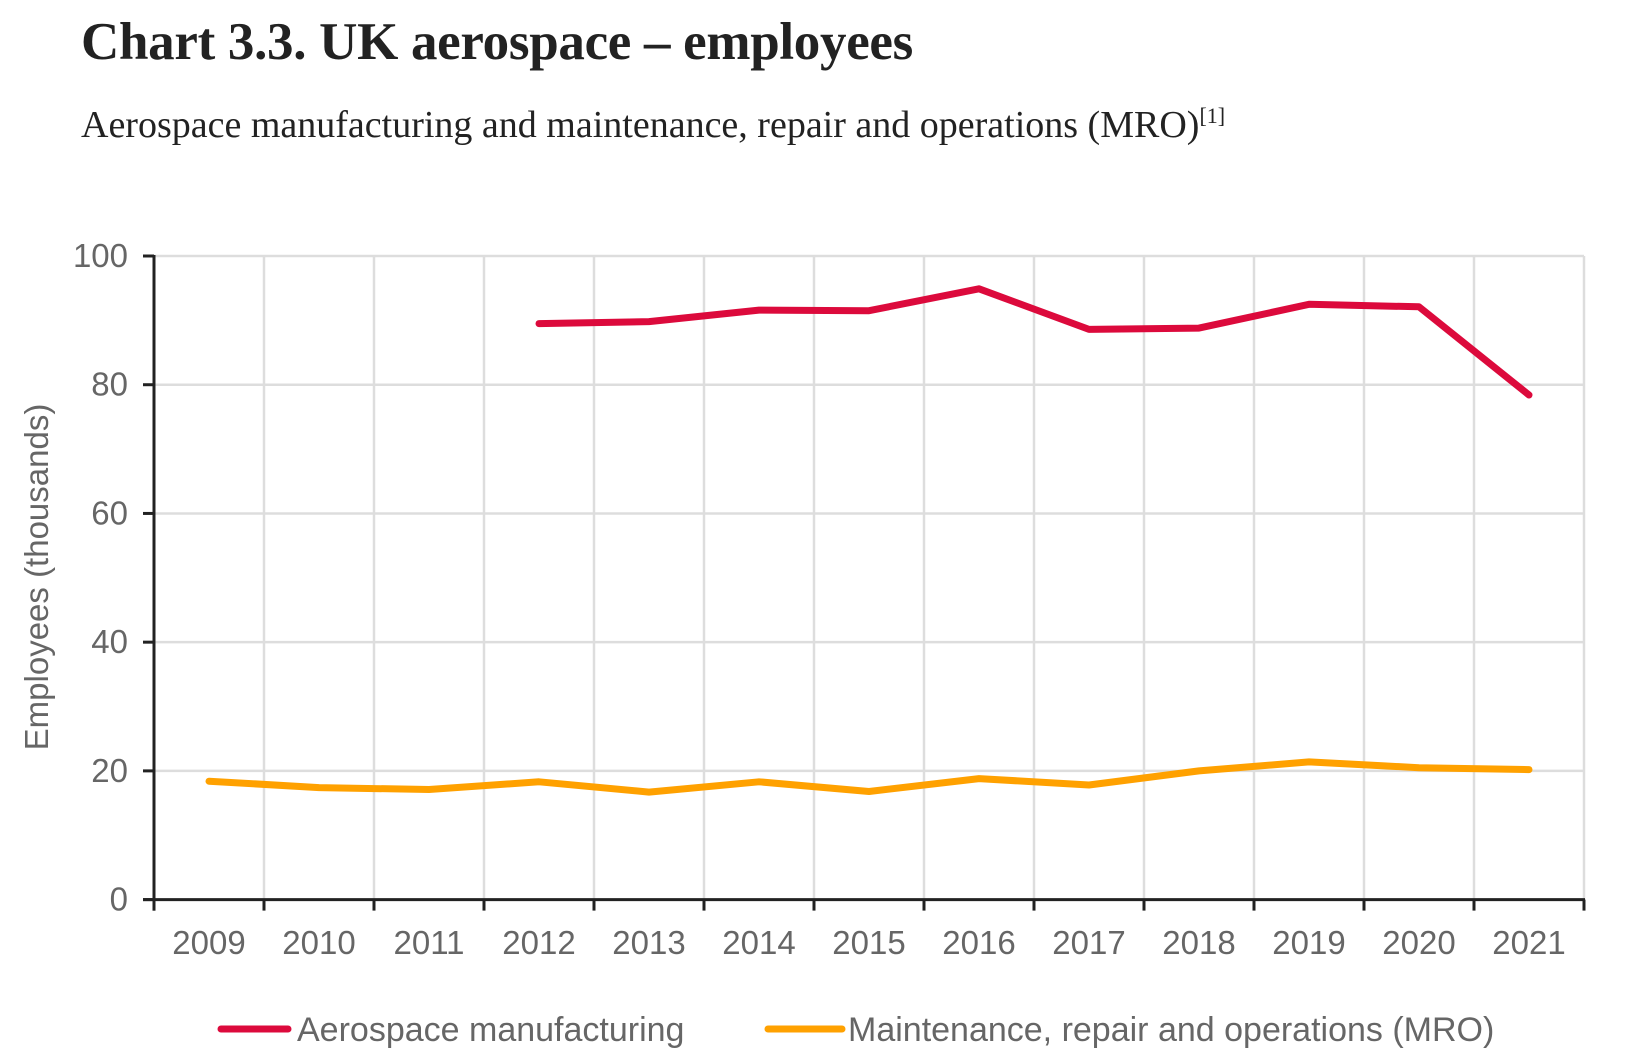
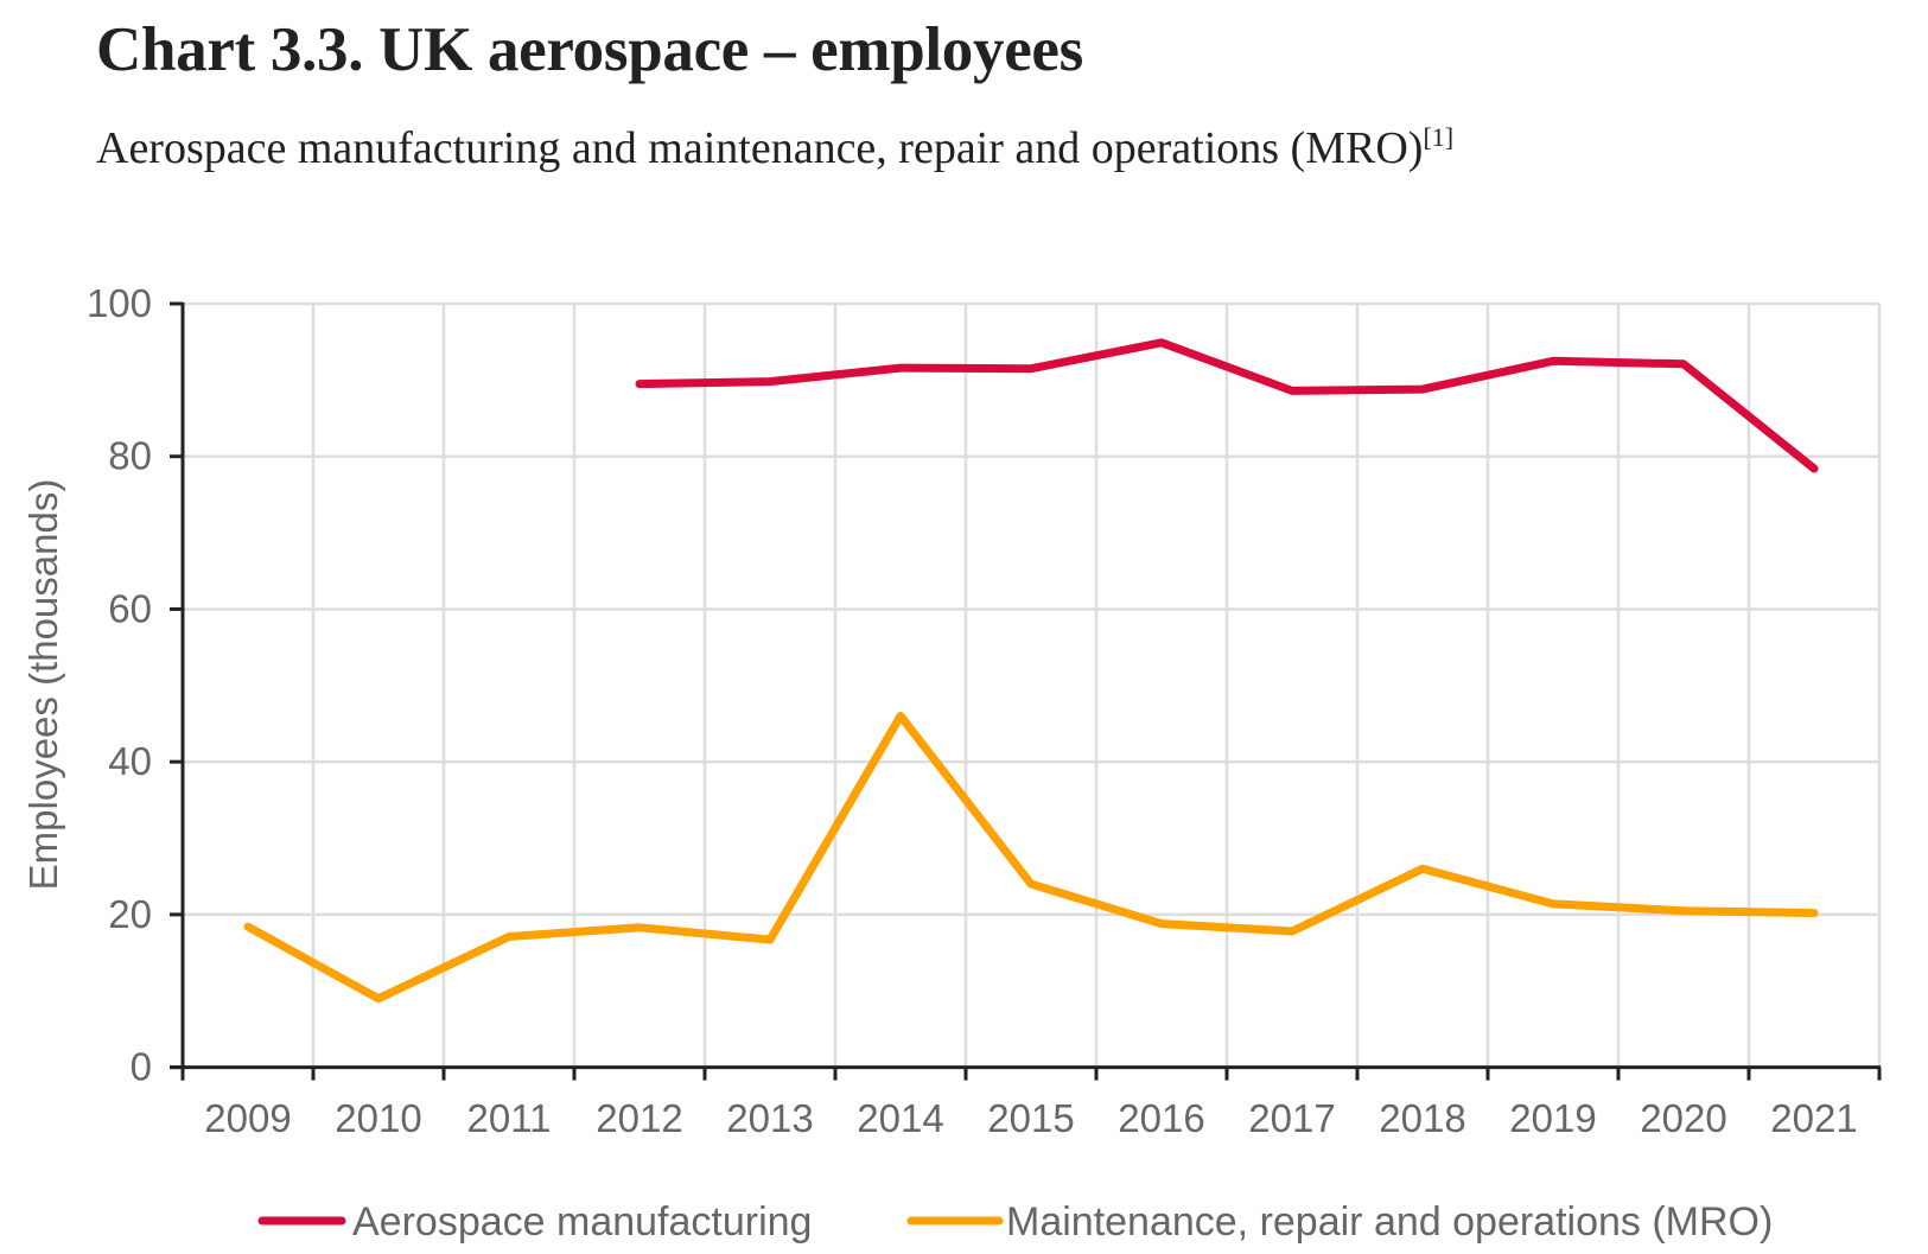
Maintenance, repair and operations (MRO)/2010: 17 -> 9
Maintenance, repair and operations (MRO)/2014: 18 -> 46
Maintenance, repair and operations (MRO)/2015: 17 -> 24
Maintenance, repair and operations (MRO)/2018: 20 -> 26
